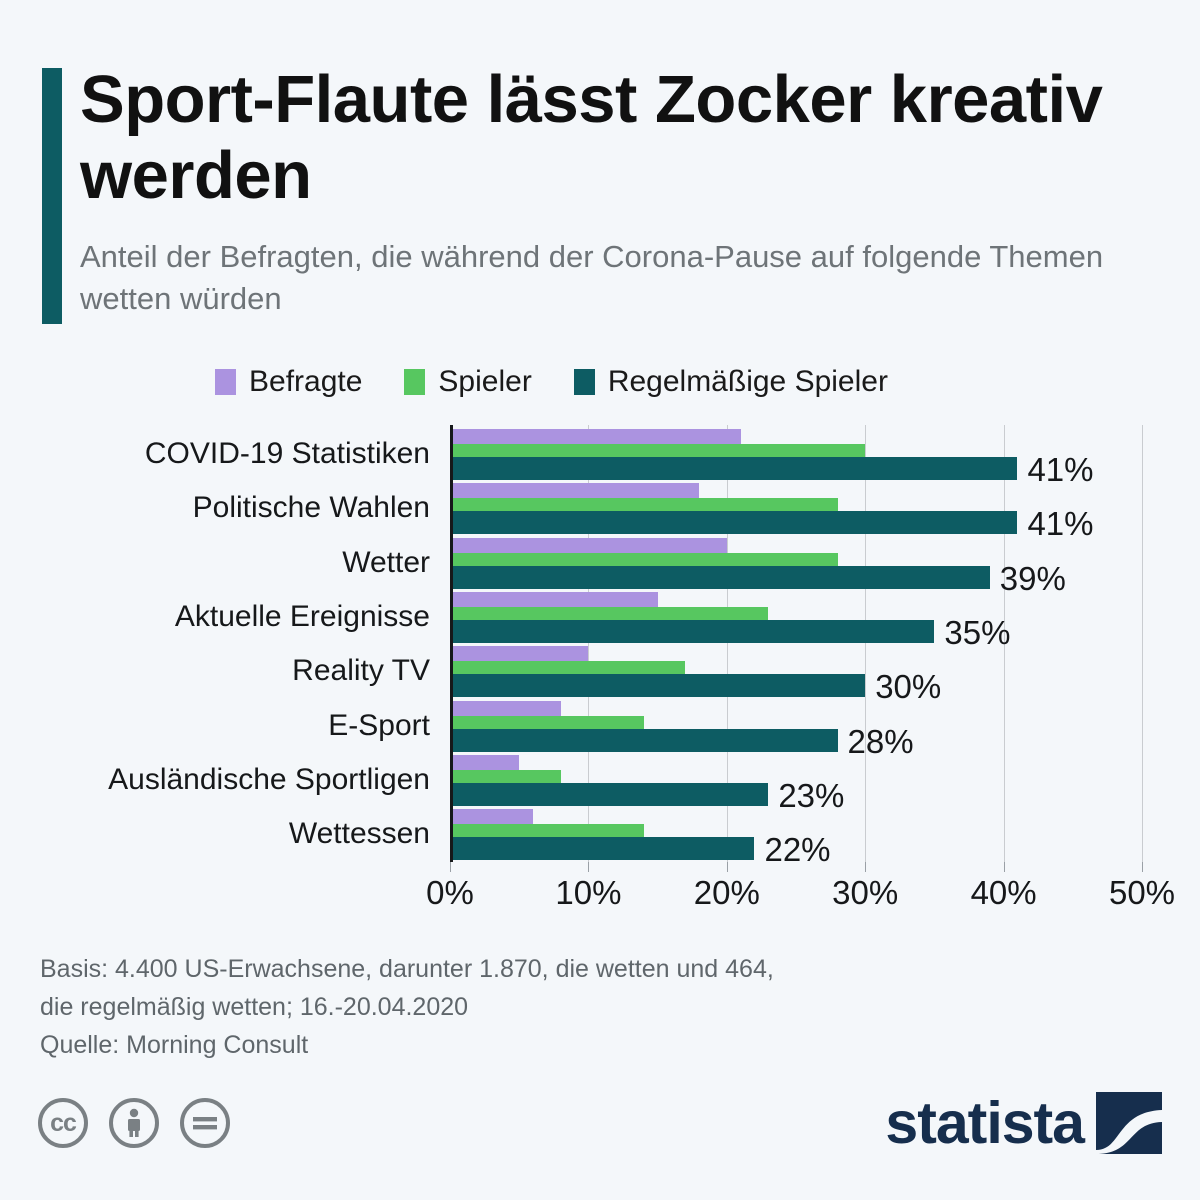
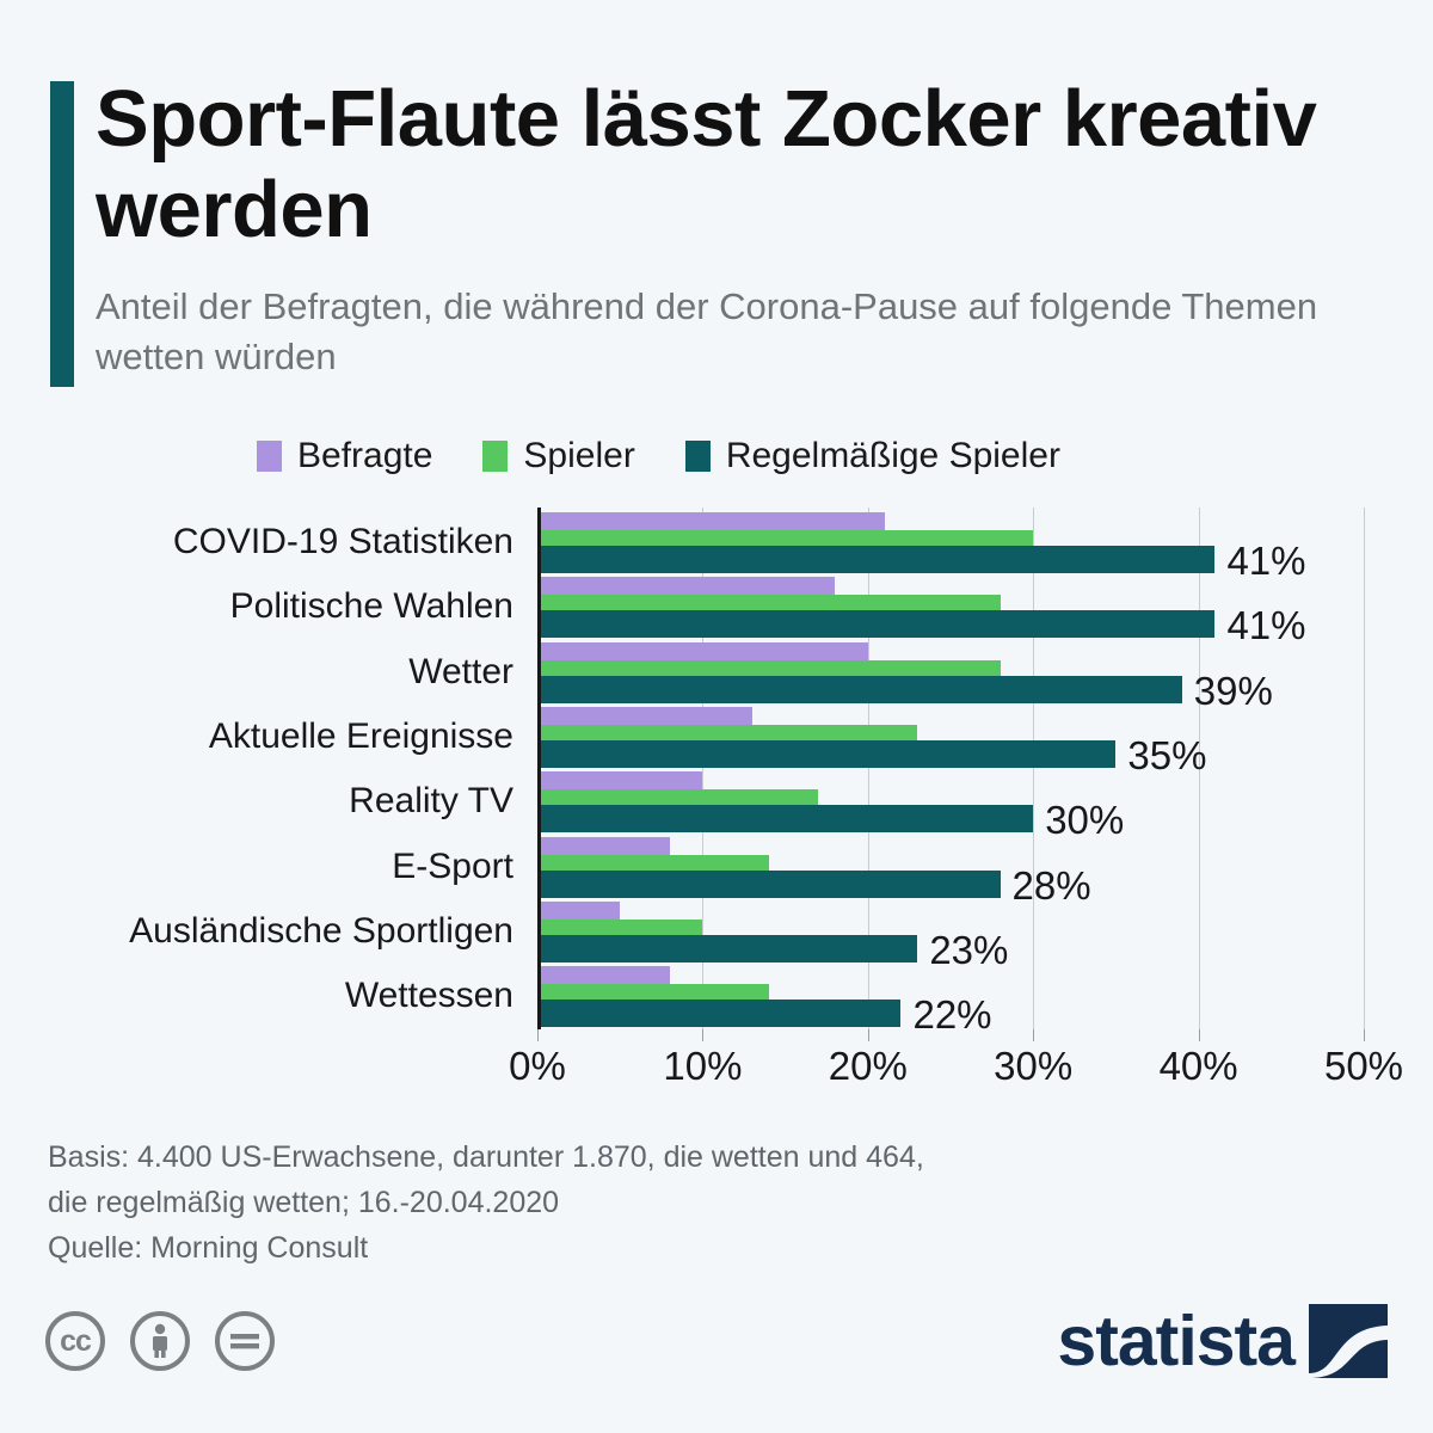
Befragte/Aktuelle Ereignisse: 15% -> 13%
Spieler/Ausländische Sportligen: 8% -> 10%
Befragte/Wettessen: 6% -> 8%
